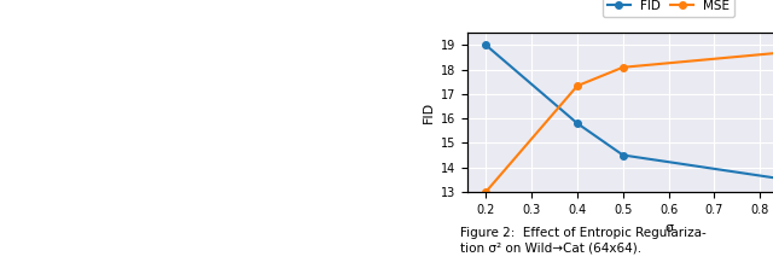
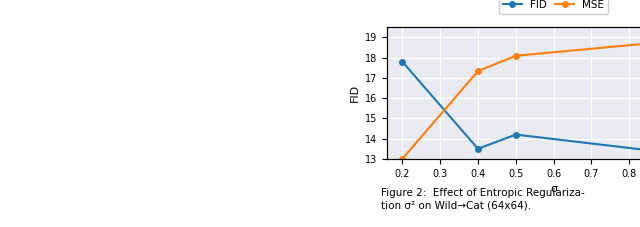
FID/0.2: 19.0 -> 17.8
FID/0.4: 15.8 -> 13.5
FID/0.5: 14.5 -> 14.2
